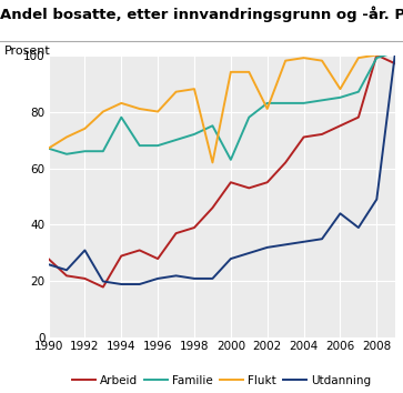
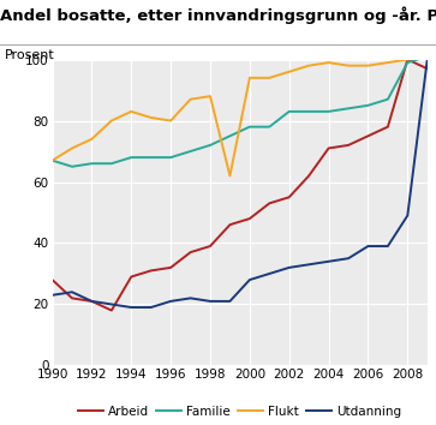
Utdanning/1990: 26 -> 23
Utdanning/1992: 31 -> 21
Familie/1994: 78 -> 68
Arbeid/1996: 28 -> 32
Arbeid/2000: 55 -> 48
Familie/2000: 63 -> 78
Flukt/2002: 81 -> 96
Flukt/2006: 88 -> 98
Utdanning/2006: 44 -> 39
